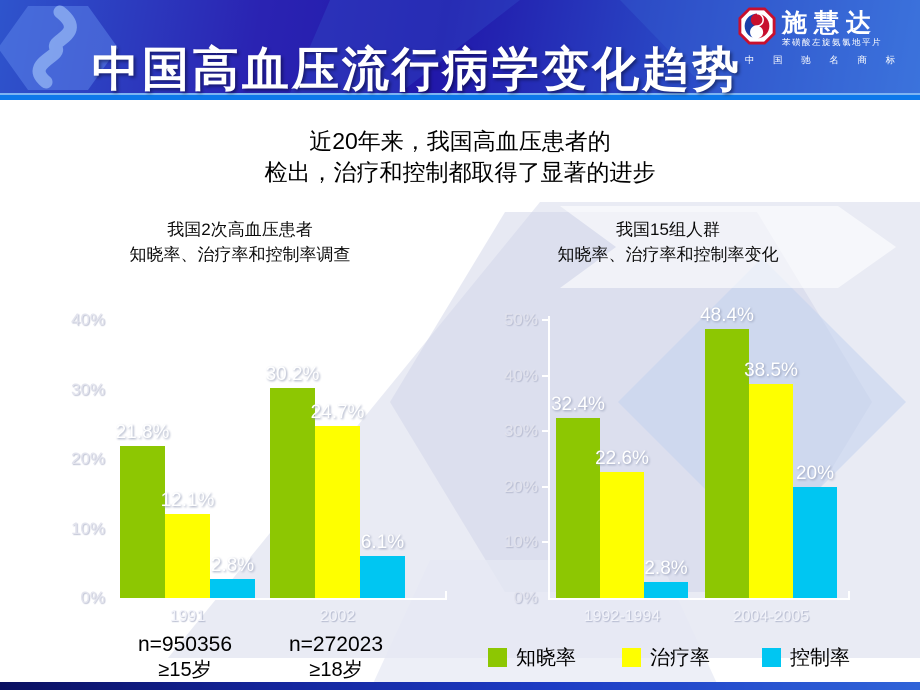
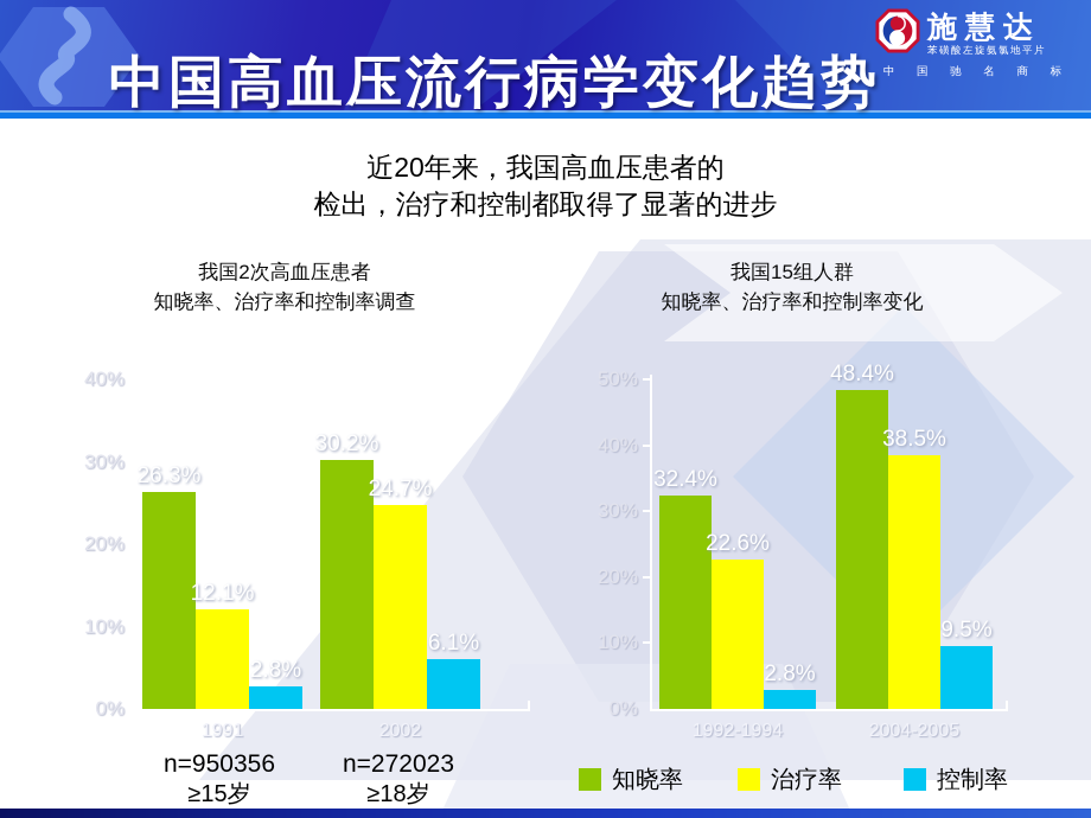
我国2次高血压患者 知晓率、治疗率和控制率调查/知晓率/1991: 21.8% -> 26.3%
我国15组人群 知晓率、治疗率和控制率变化/控制率/2004-2005: 20% -> 9.5%
